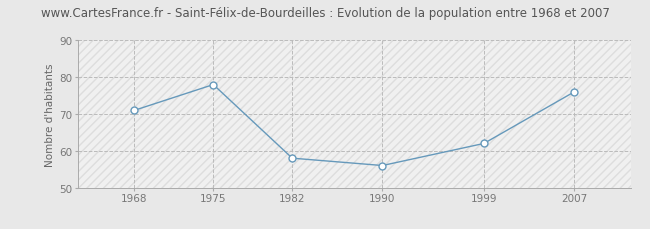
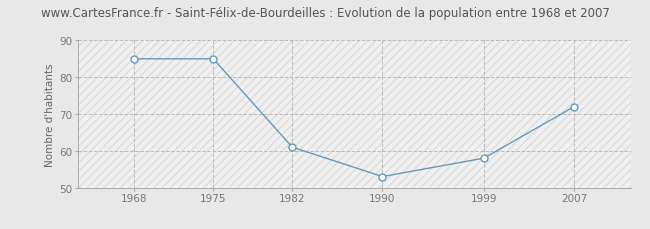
1968: 71 -> 85
1975: 78 -> 85
1982: 58 -> 61
1990: 56 -> 53
1999: 62 -> 58
2007: 76 -> 72
